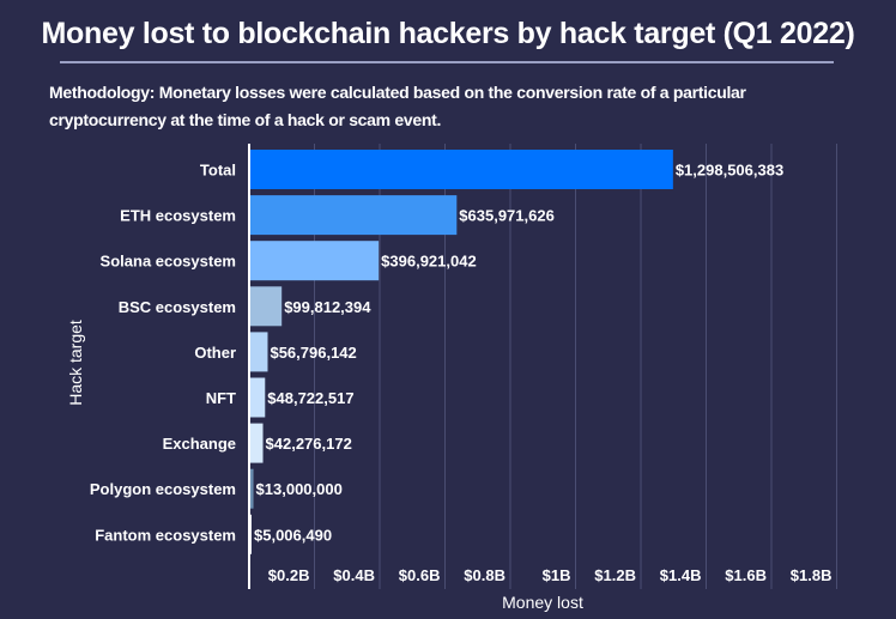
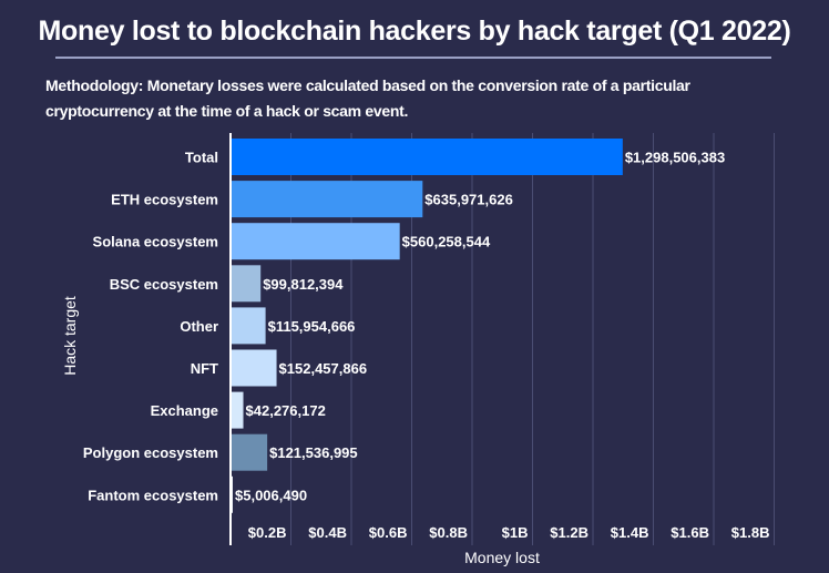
Solana ecosystem: $396,921,042 -> $560,258,544
Other: $56,796,142 -> $115,954,666
NFT: $48,722,517 -> $152,457,866
Polygon ecosystem: $13,000,000 -> $121,536,995
